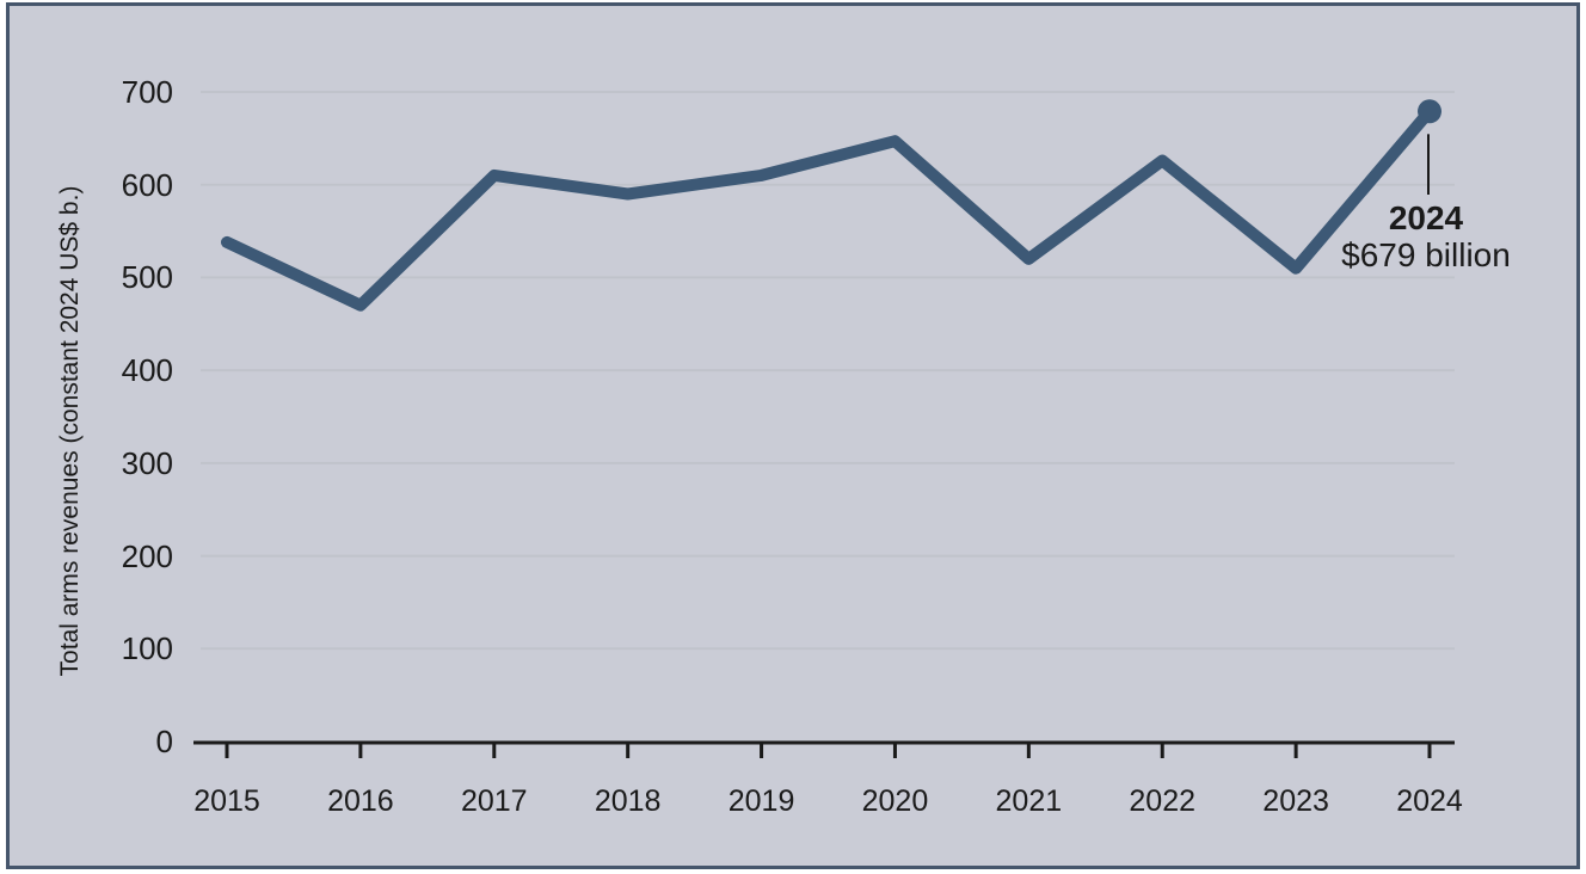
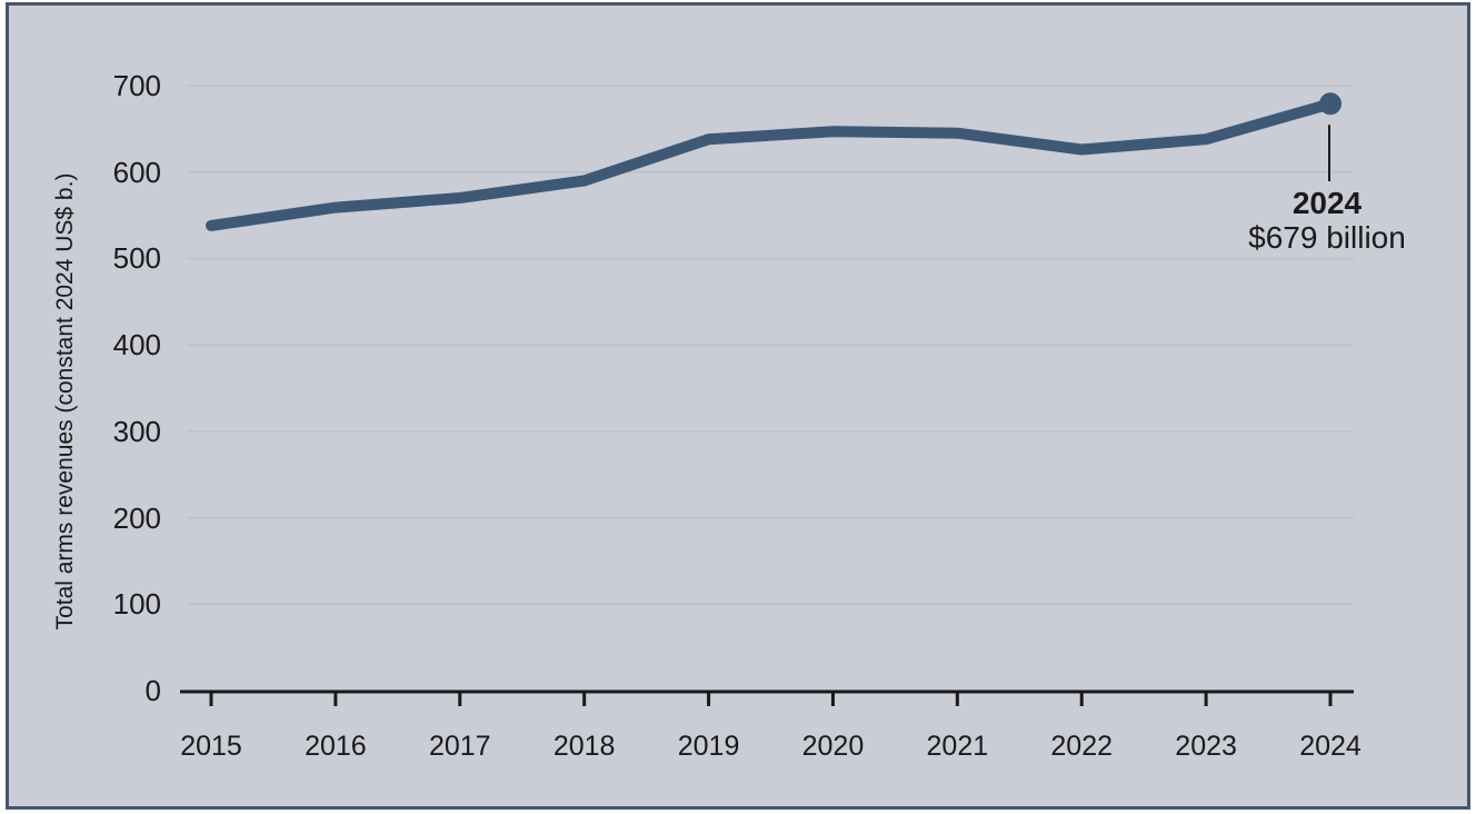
2016: 470 -> 560
2017: 610 -> 570
2019: 610 -> 640
2021: 520 -> 640
2023: 510 -> 640
